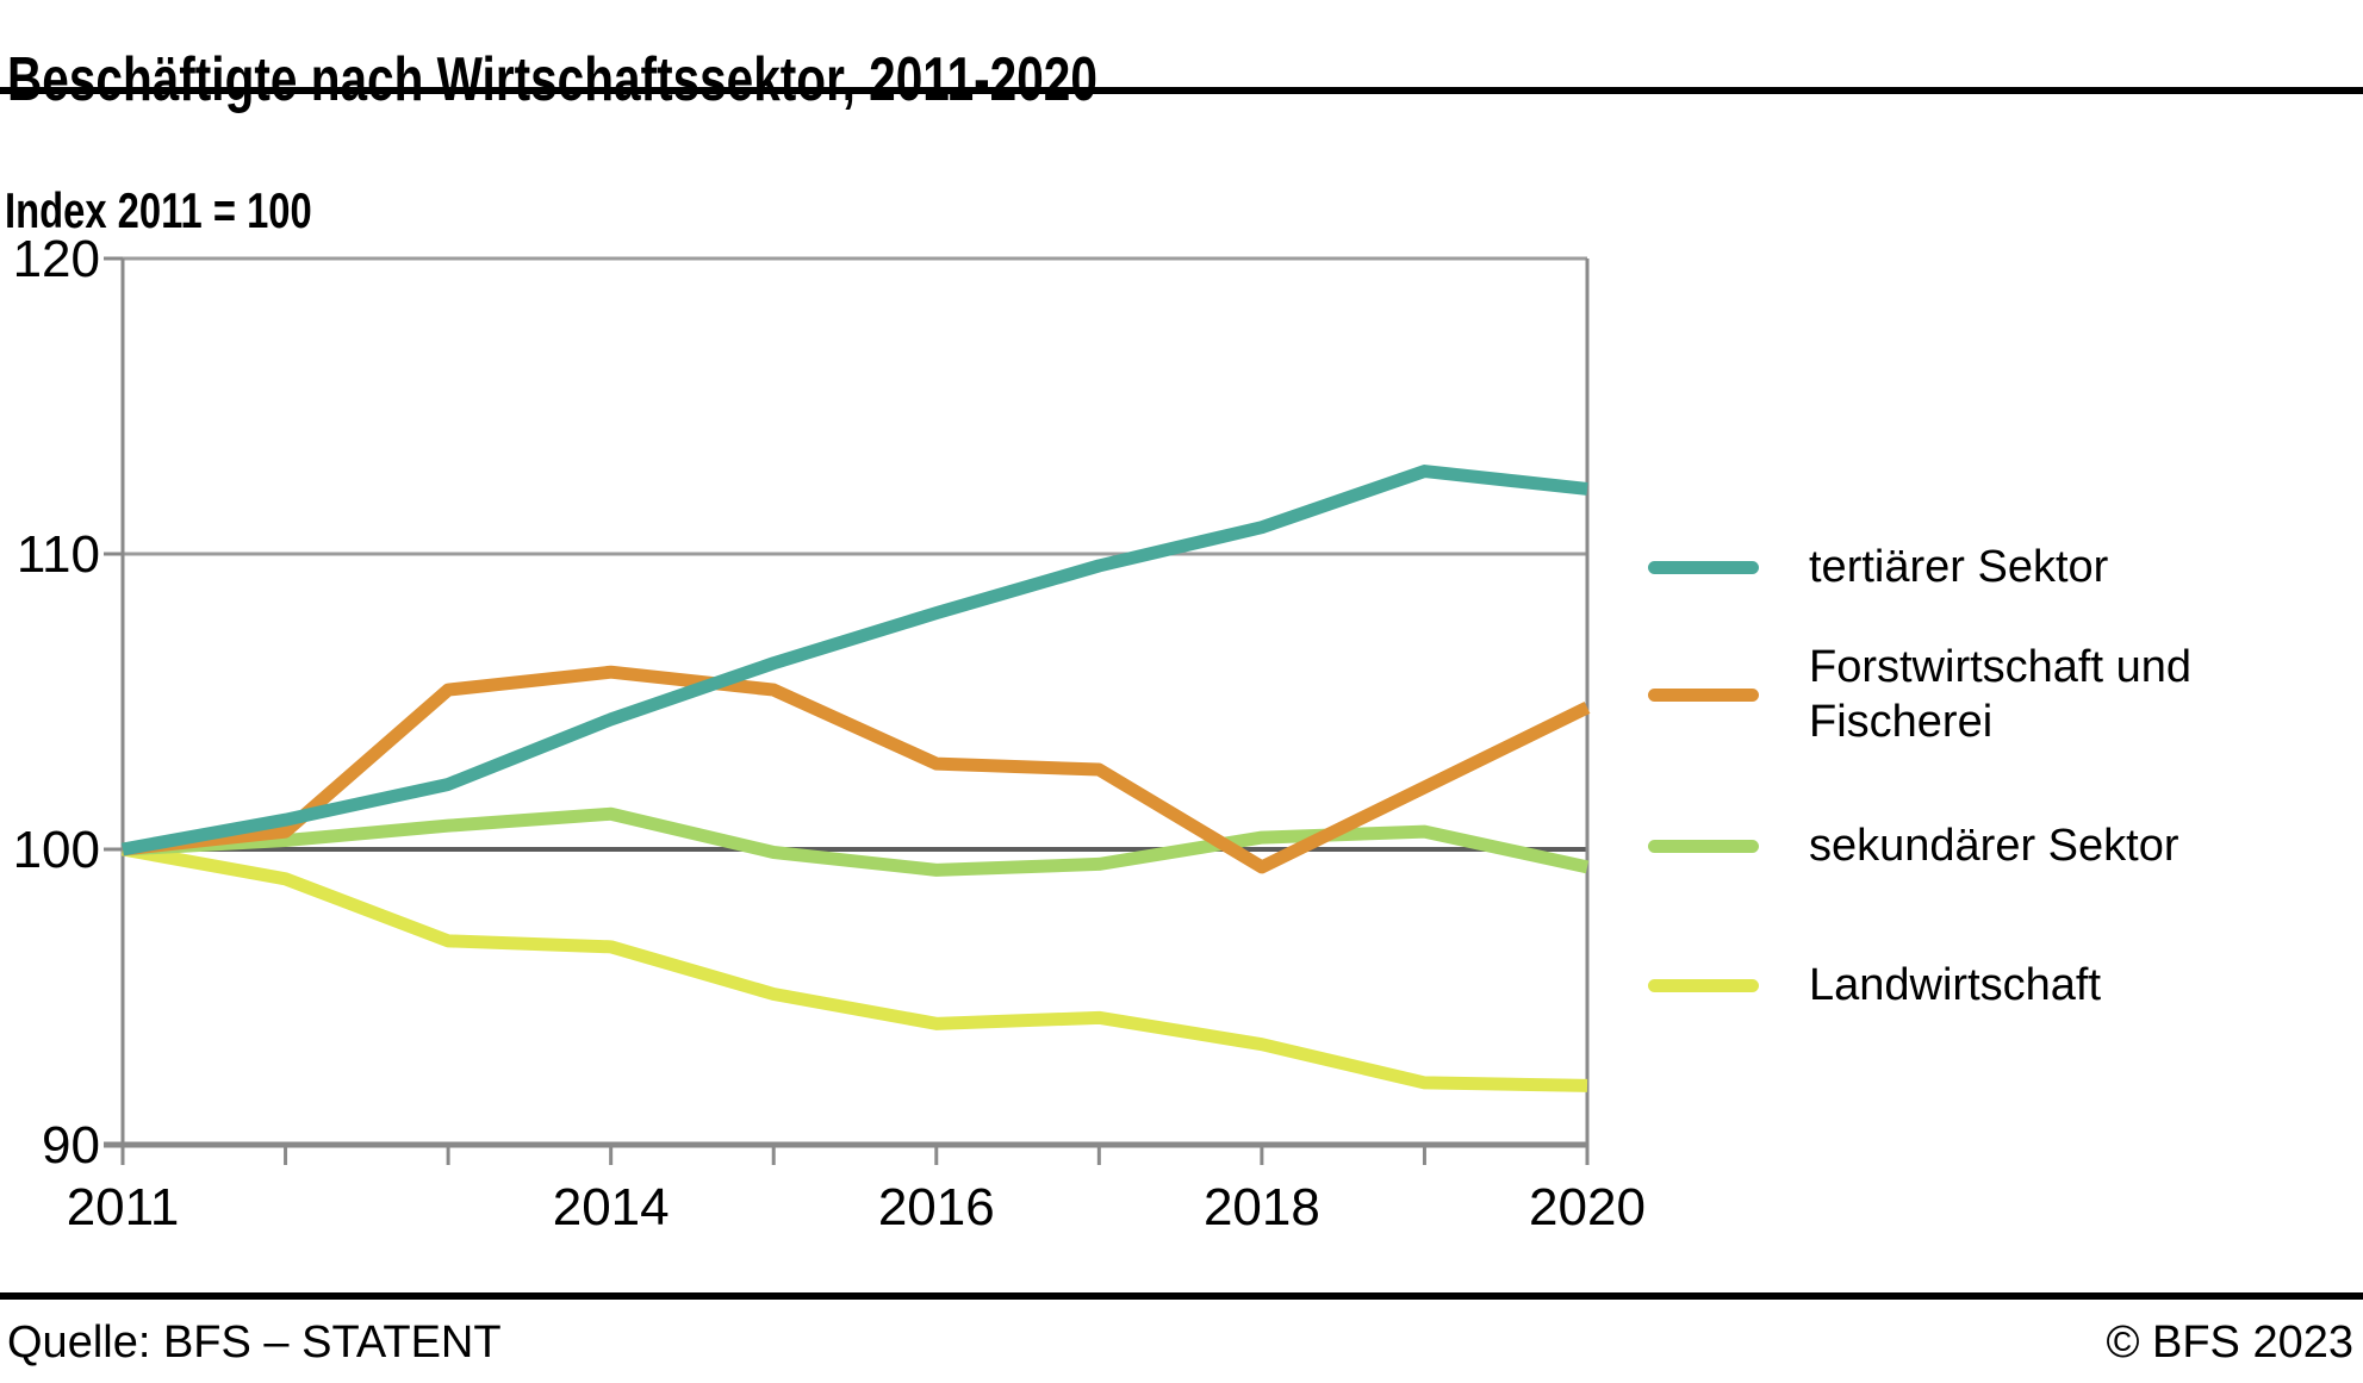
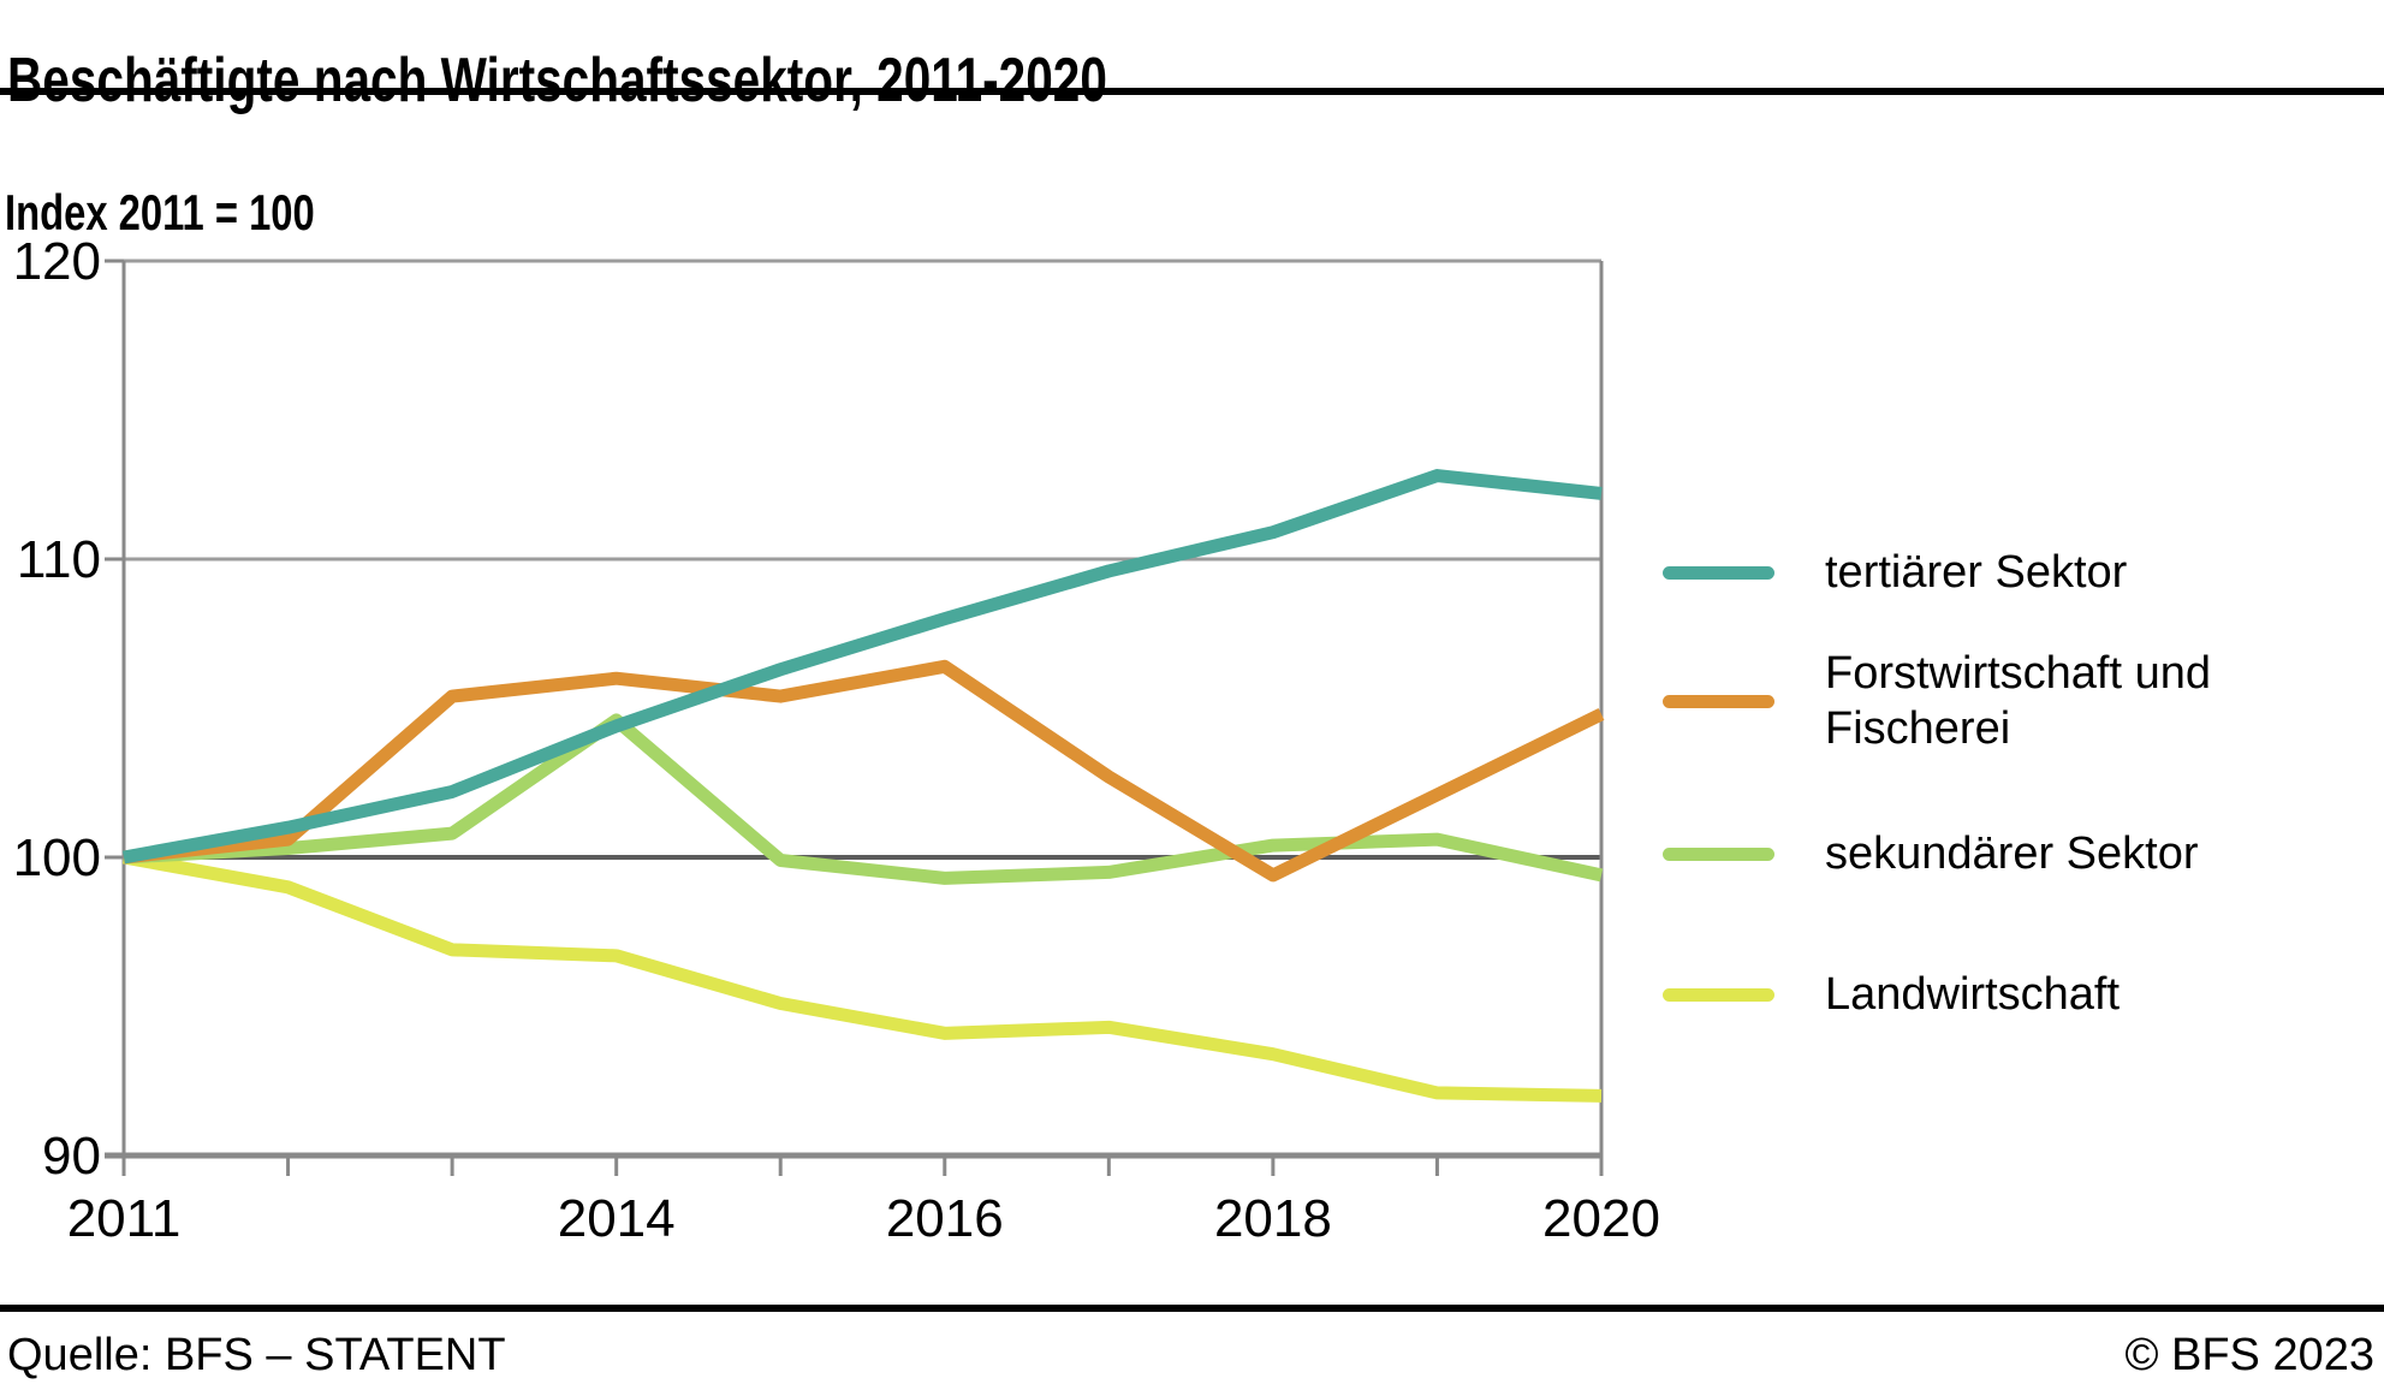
sekundärer Sektor/2014: 101.2 -> 104.6
Forstwirtschaft und Fischerei/2016: 102.9 -> 106.4
